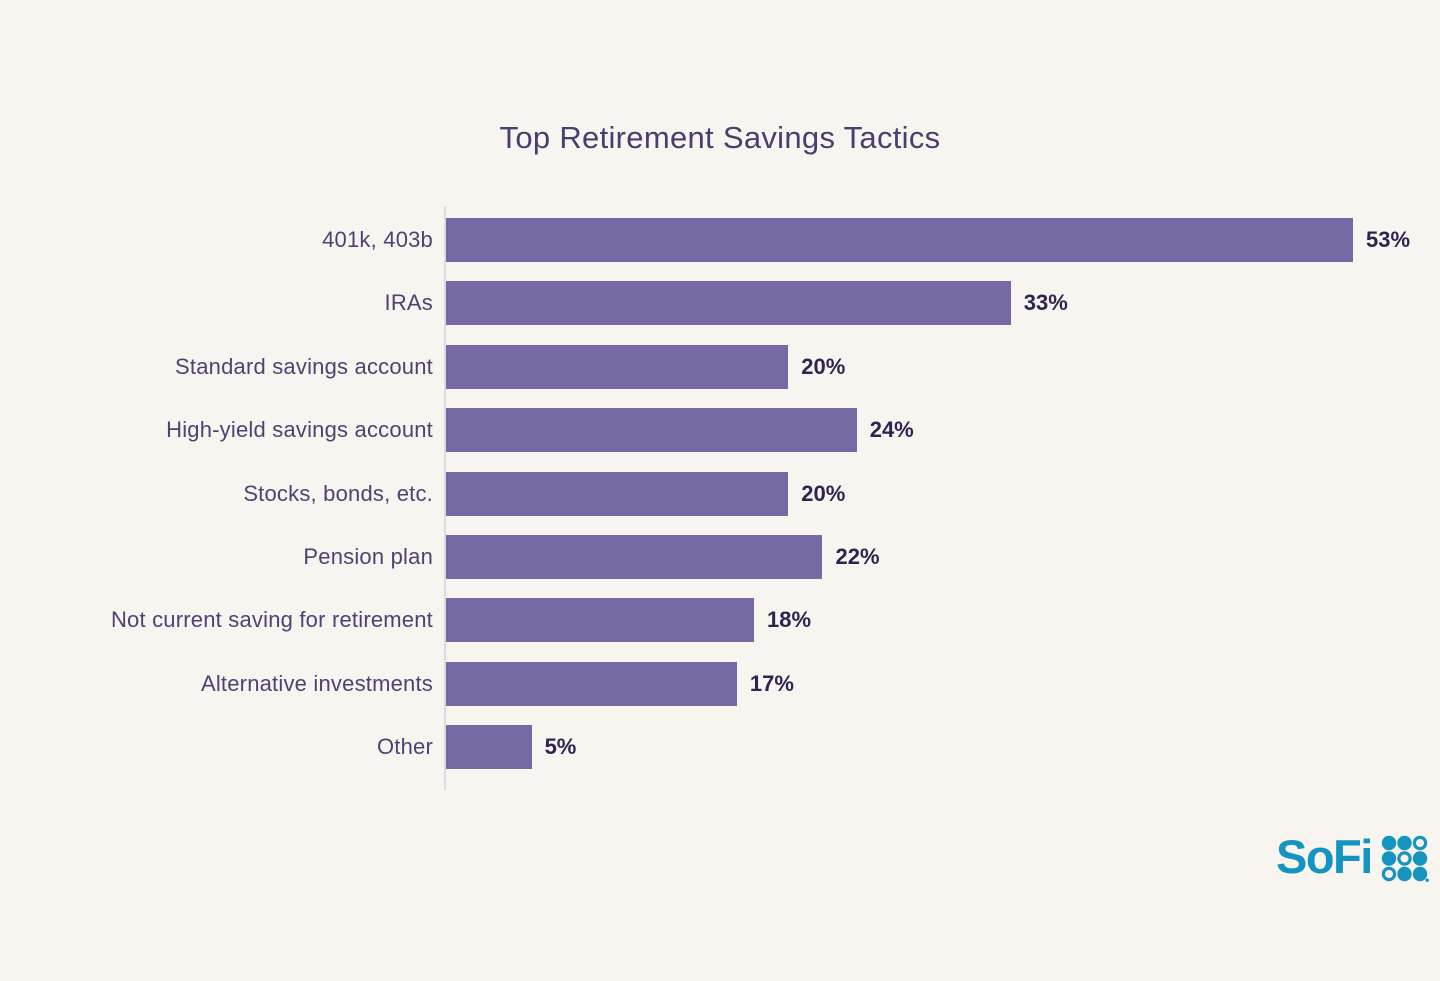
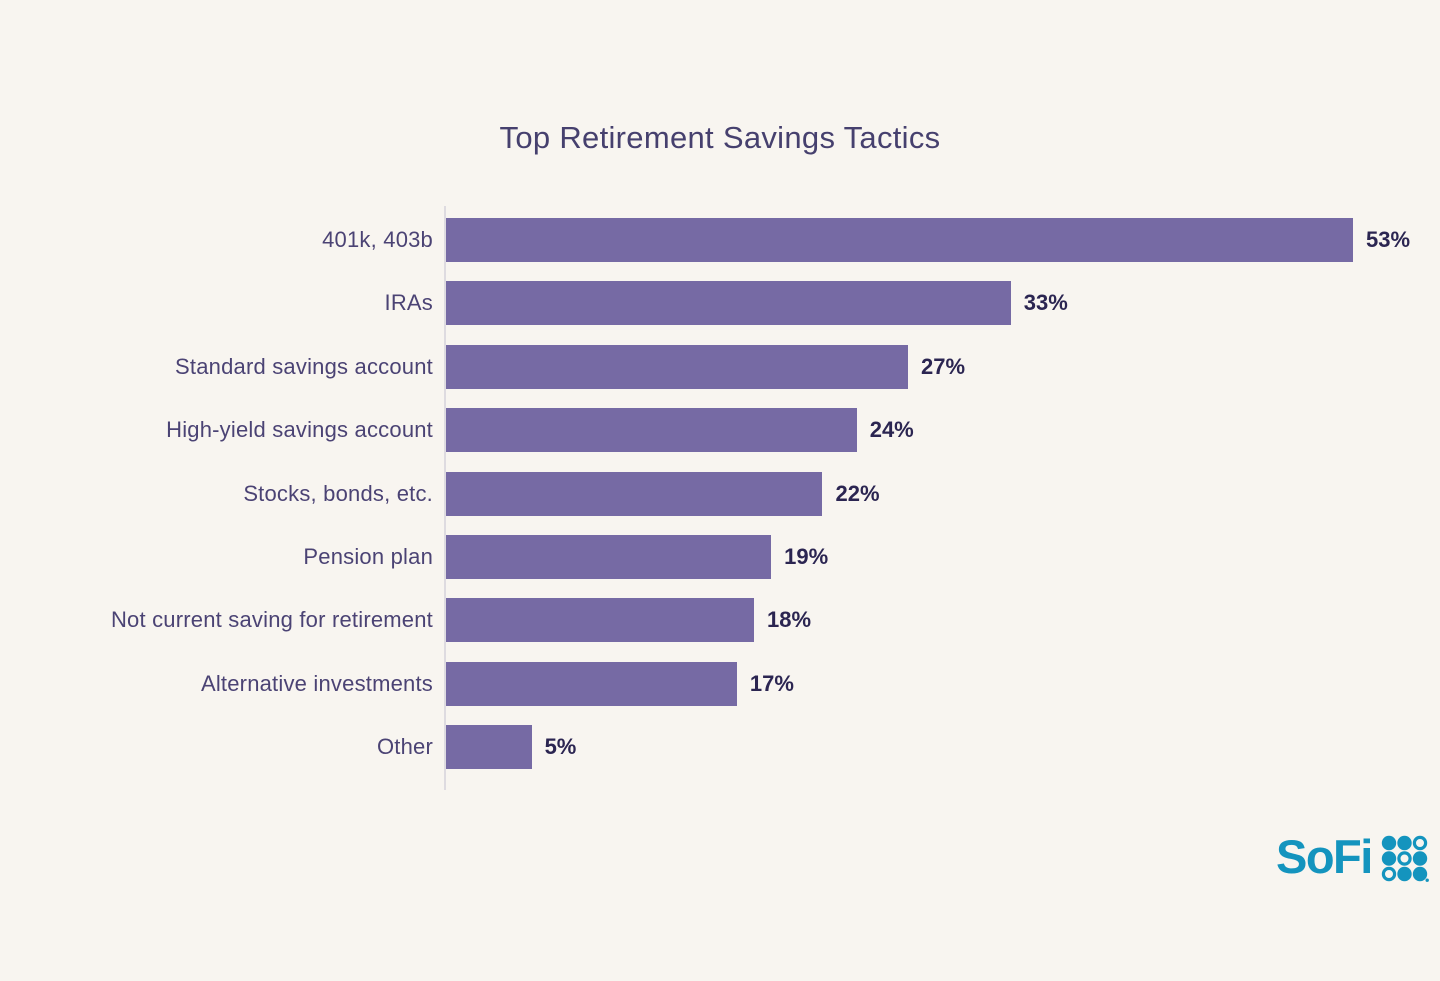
Standard savings account: 20% -> 27%
Stocks, bonds, etc.: 20% -> 22%
Pension plan: 22% -> 19%
